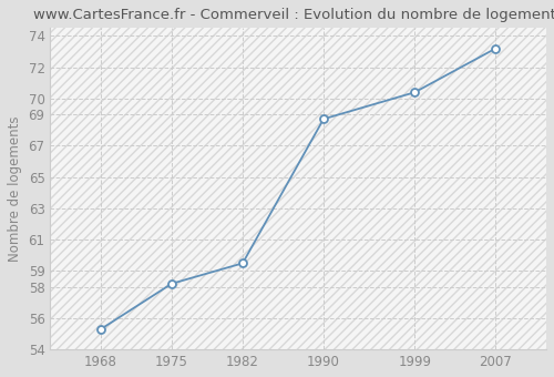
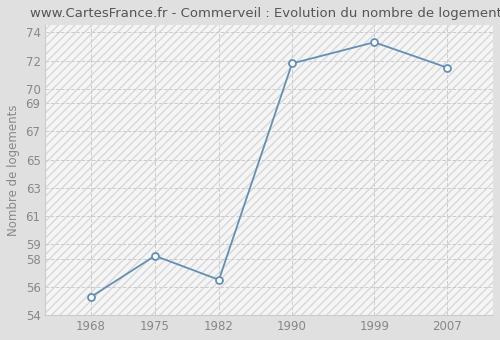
1982: 59.5 -> 56.5
1990: 68.7 -> 71.8
1999: 70.4 -> 73.3
2007: 73.2 -> 71.5
